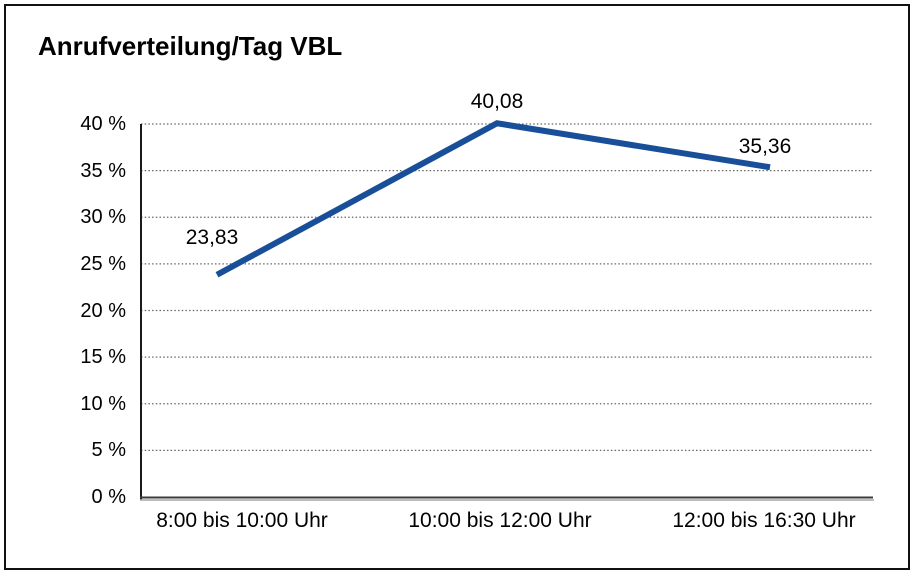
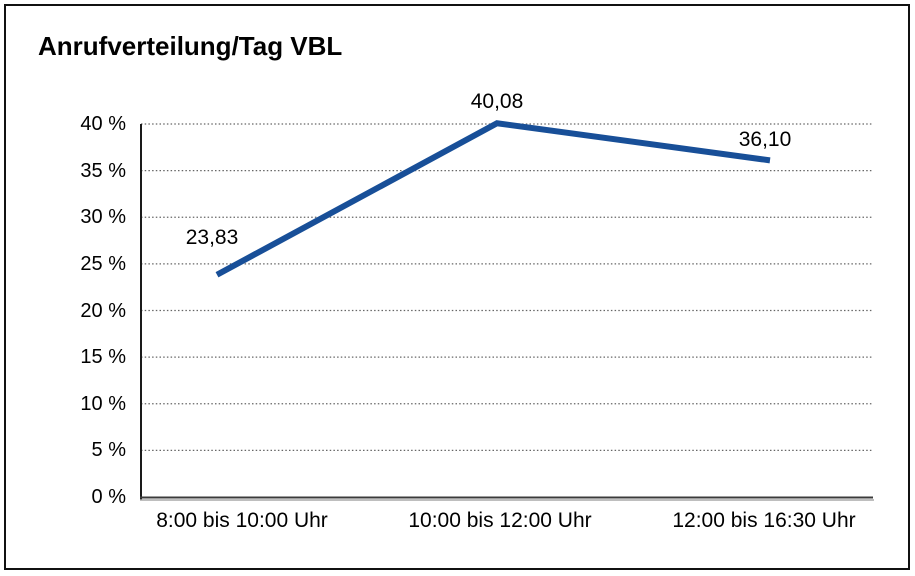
12:00 bis 16:30 Uhr: 35,36 -> 36,10
